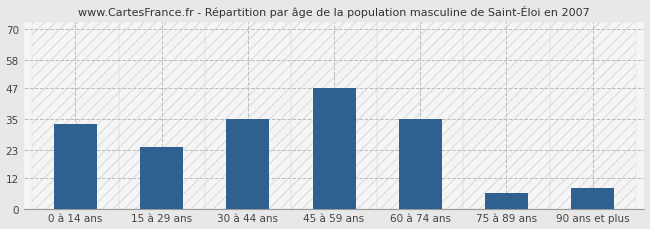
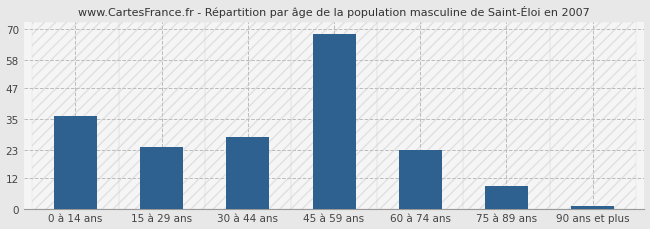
0 à 14 ans: 33 -> 36
30 à 44 ans: 35 -> 28
45 à 59 ans: 47 -> 68
60 à 74 ans: 35 -> 23
75 à 89 ans: 6 -> 9
90 ans et plus: 8 -> 1
